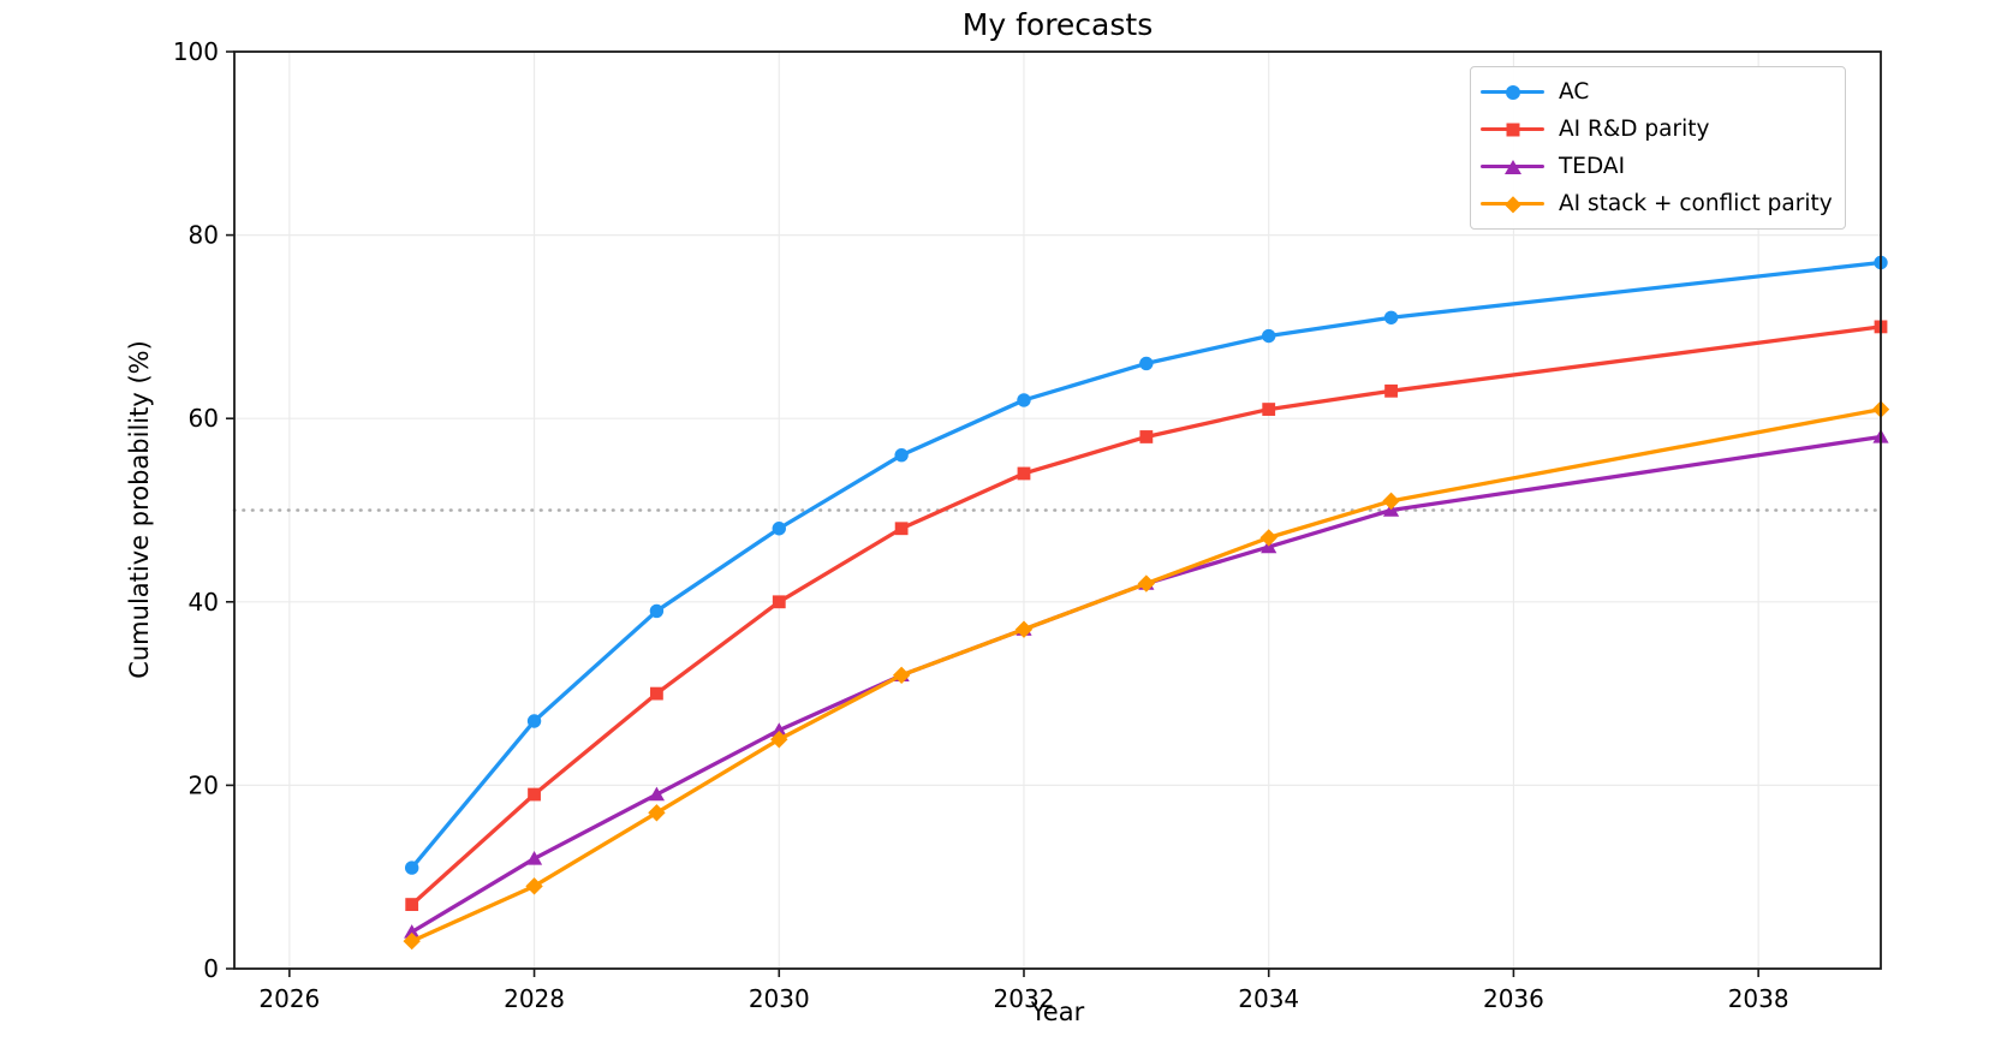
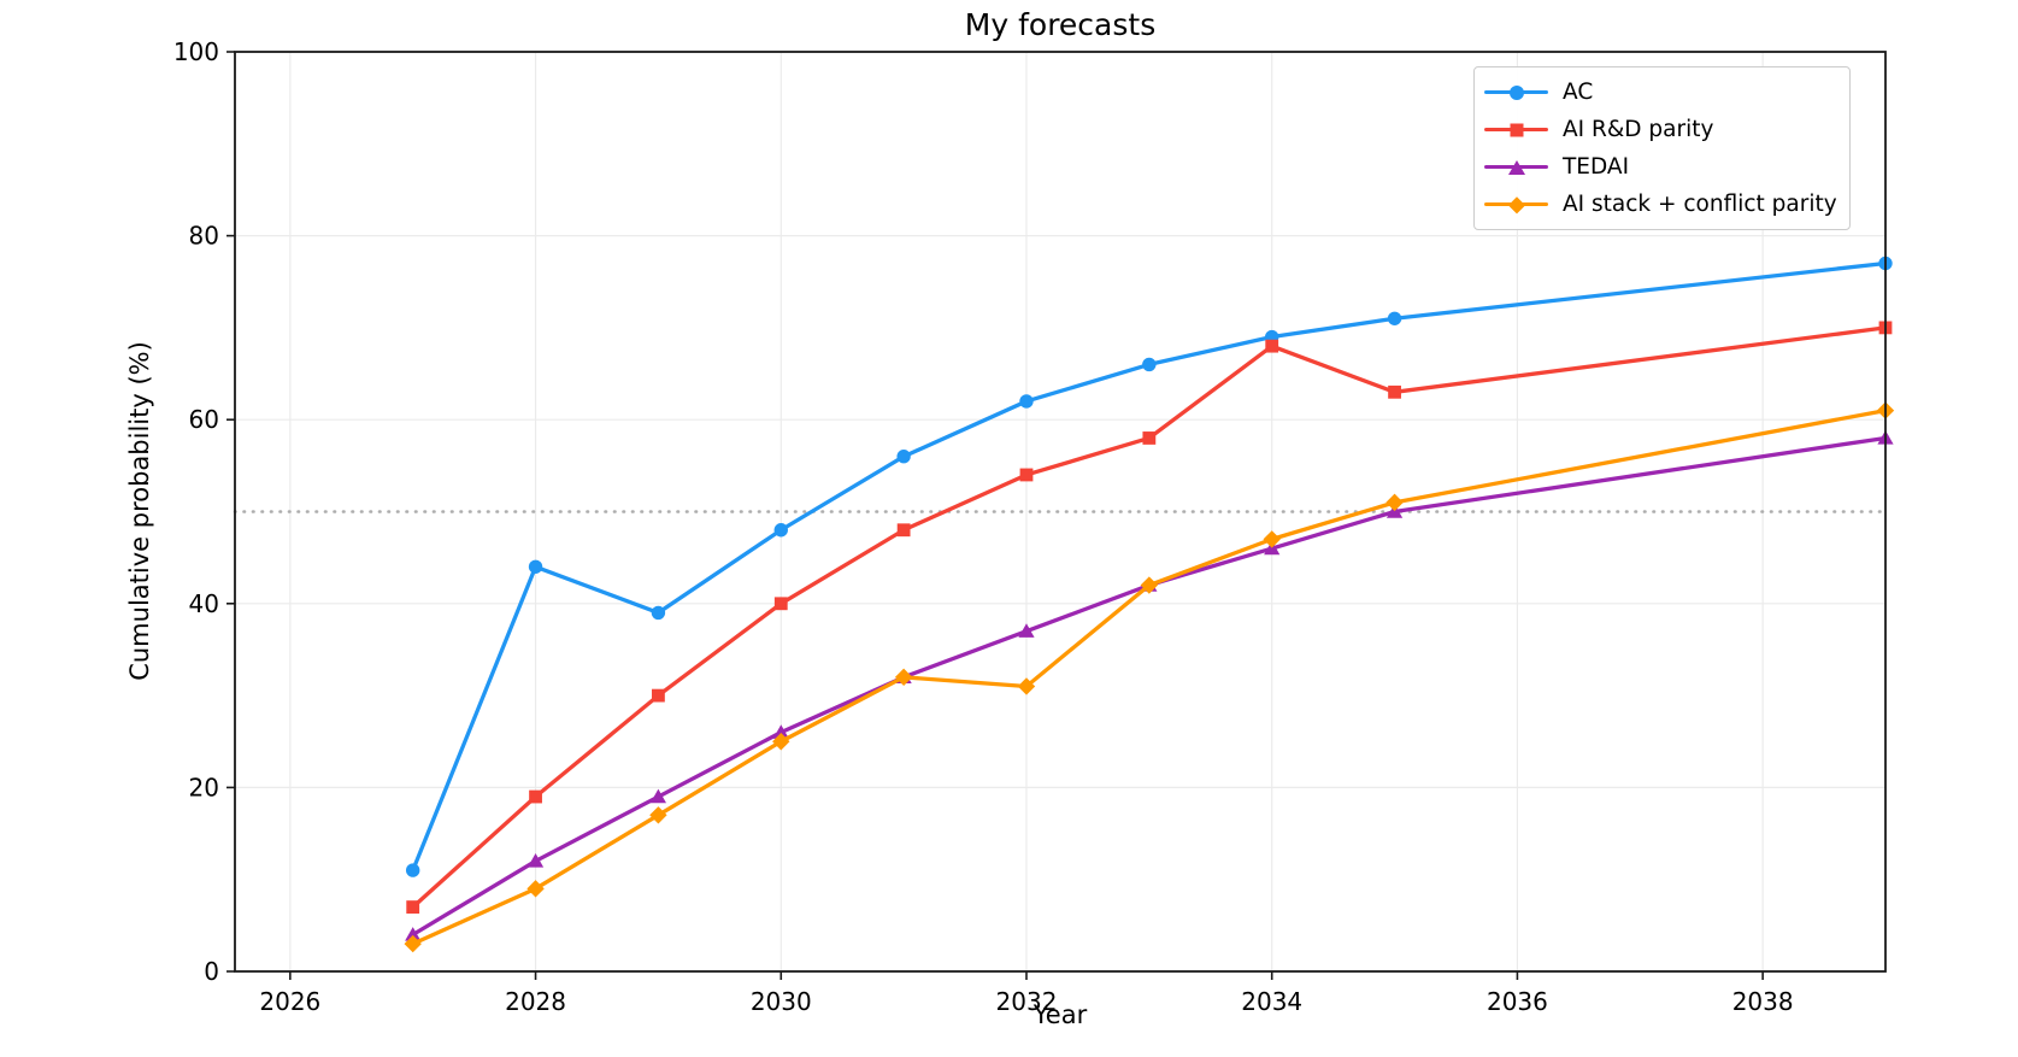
AC/2028: 27 -> 44
AI stack + conflict parity/2032: 37 -> 31
AI R&D parity/2034: 61 -> 68
